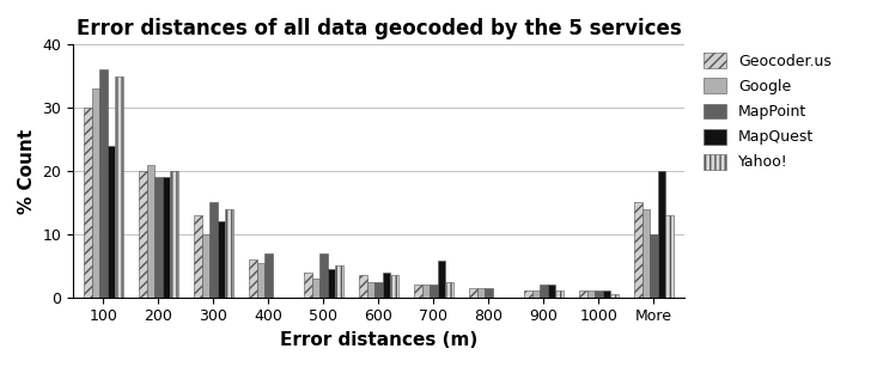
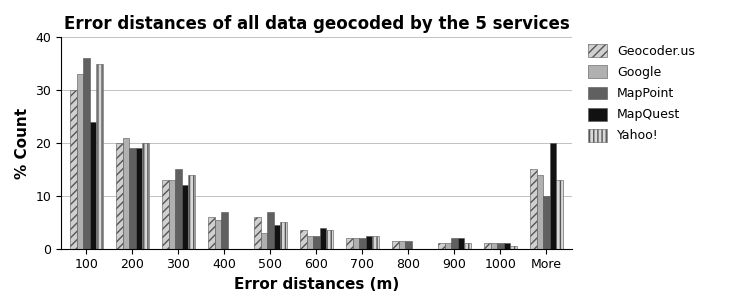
Google/300: 10.0 -> 13.0
Geocoder.us/500: 4.0 -> 6.0
MapQuest/700: 5.8 -> 2.5
